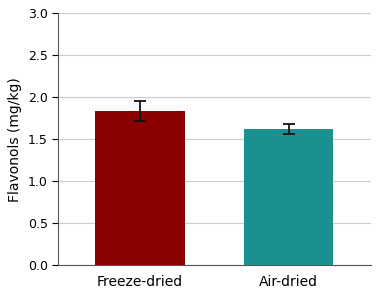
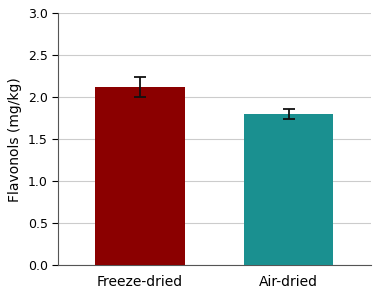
Freeze-dried: 1.84 -> 2.12
Air-dried: 1.62 -> 1.80
